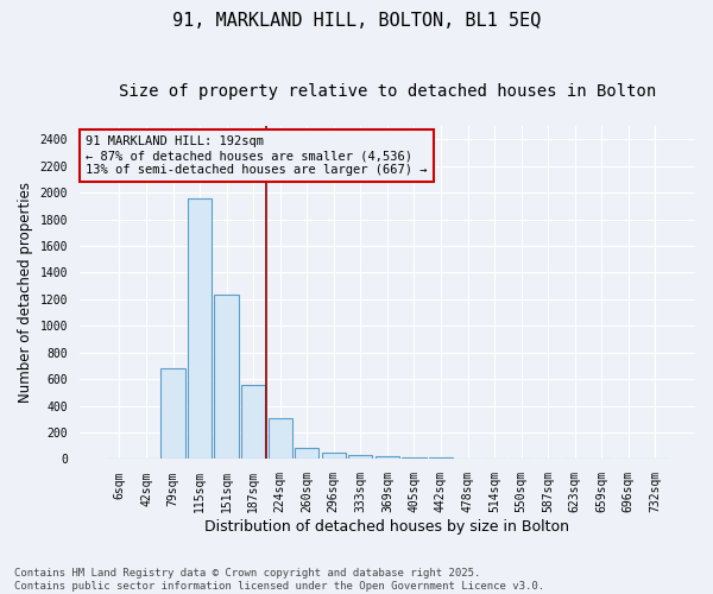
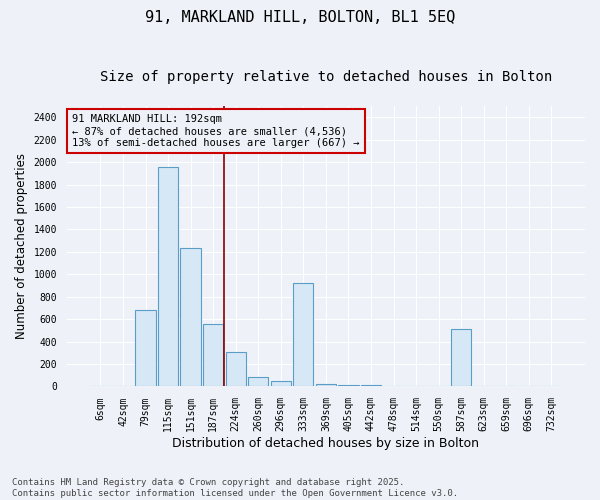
333sqm: 30 -> 920
587sqm: 0 -> 510
